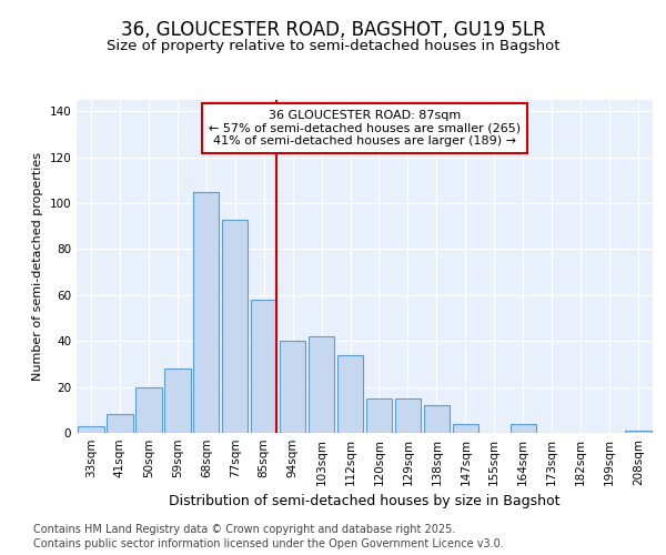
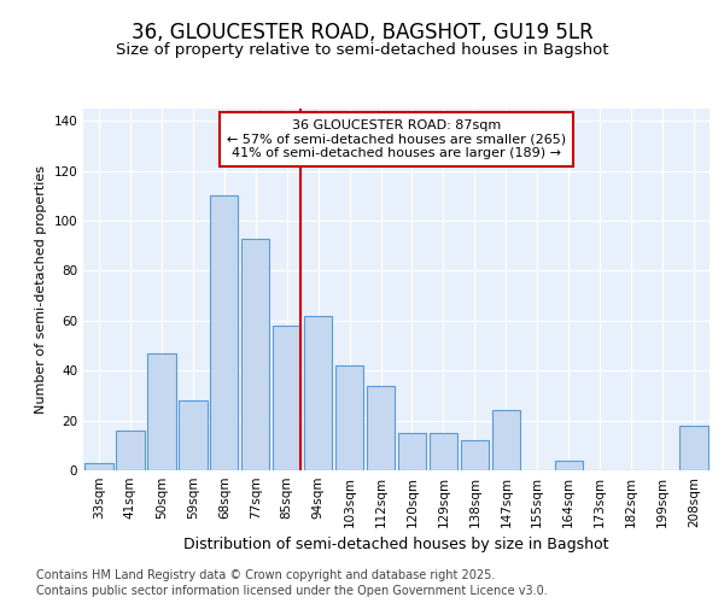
41sqm: 8 -> 16
50sqm: 20 -> 47
68sqm: 105 -> 110
94sqm: 40 -> 62
147sqm: 4 -> 24
208sqm: 1 -> 18
